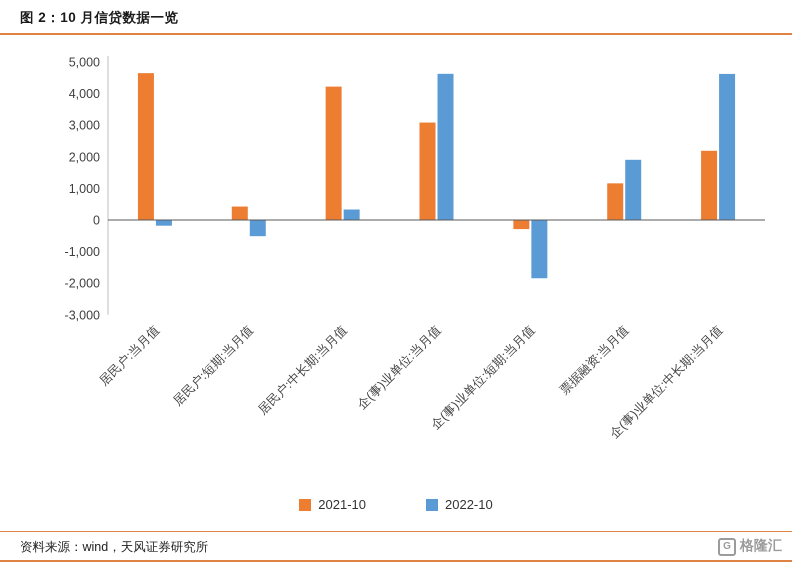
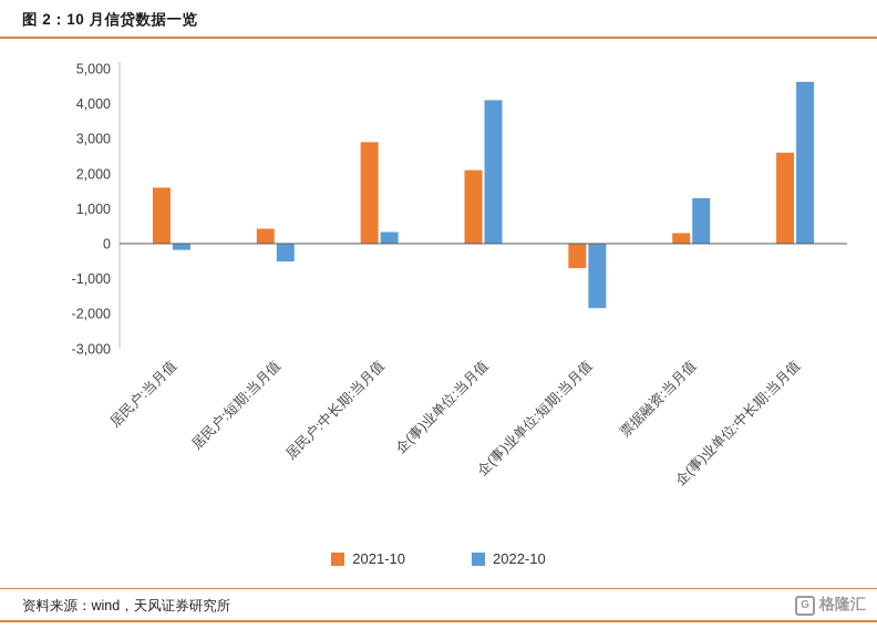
2021-10/居民户:当月值: 4600 -> 1600
2021-10/居民户:中长期:当月值: 4200 -> 2900
2021-10/企(事)业单位:当月值: 3100 -> 2100
2022-10/企(事)业单位:当月值: 4600 -> 4100
2021-10/企(事)业单位:短期:当月值: -300 -> -700
2021-10/票据融资:当月值: 1200 -> 300
2022-10/票据融资:当月值: 1900 -> 1300
2021-10/企(事)业单位:中长期:当月值: 2200 -> 2600
